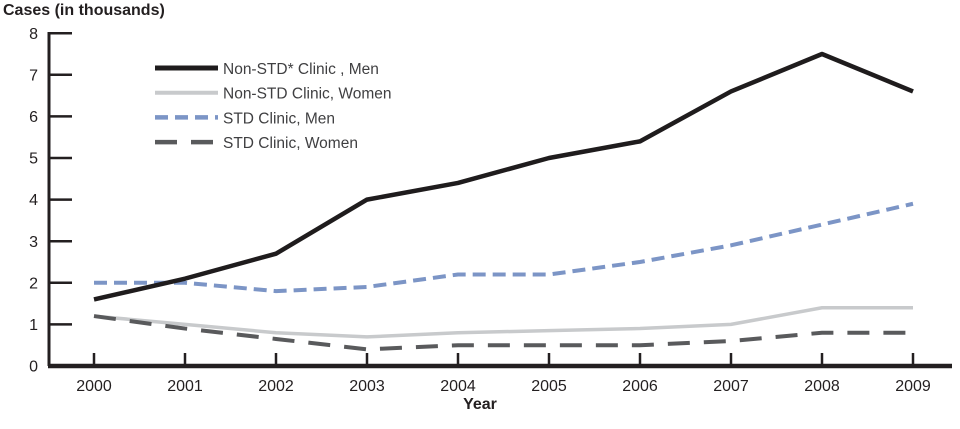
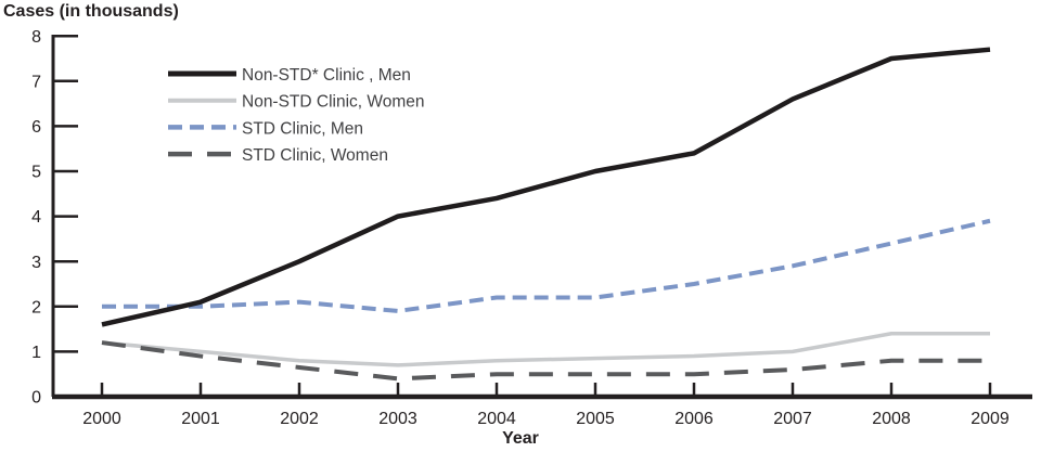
Non-STD* Clinic , Men/2002: 2.7 -> 3.0
STD Clinic, Men/2002: 1.8 -> 2.1
Non-STD* Clinic , Men/2009: 6.6 -> 7.7
